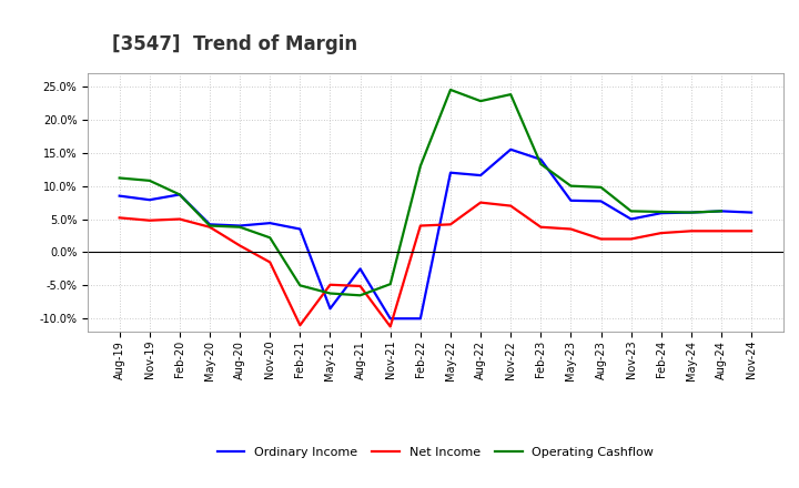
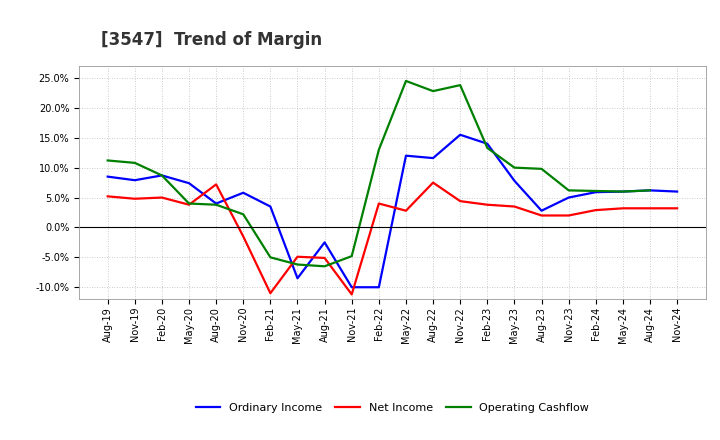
Ordinary Income/May-20: 4.2% -> 7.4%
Net Income/Aug-20: 1.0% -> 7.2%
Ordinary Income/Nov-20: 4.4% -> 5.8%
Net Income/May-22: 4.2% -> 2.8%
Net Income/Nov-22: 7.0% -> 4.4%
Ordinary Income/Aug-23: 7.7% -> 2.8%
